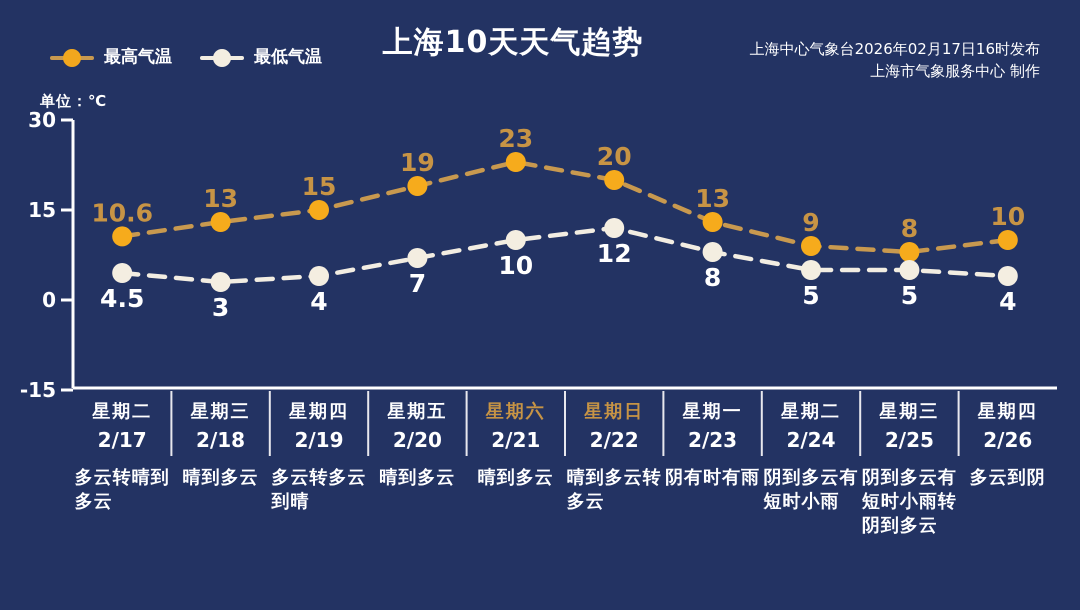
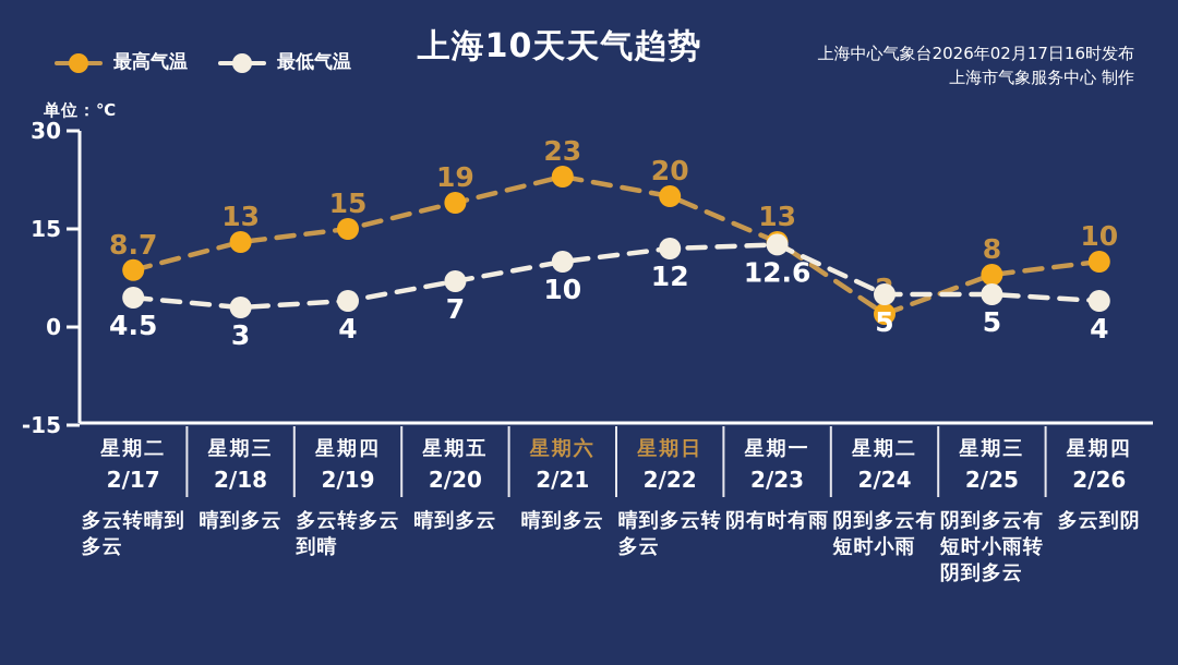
最高气温/2/17: 10.6 -> 8.7
最低气温/2/23: 8 -> 12.6
最高气温/2/24: 9 -> 2
